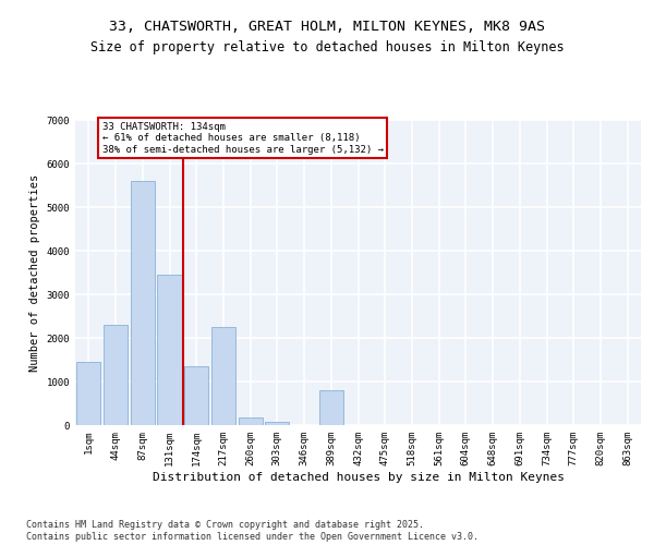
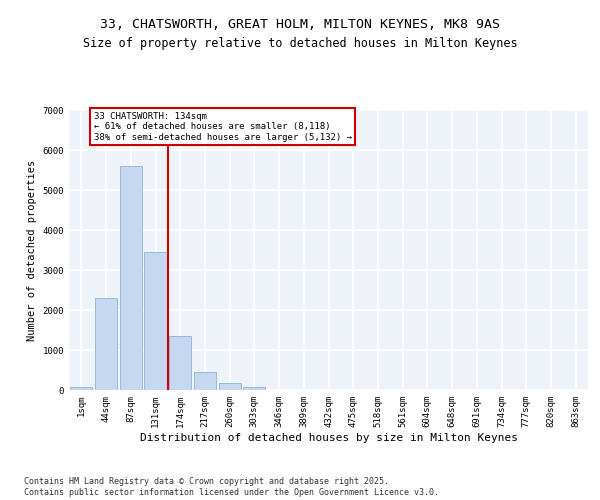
1sqm: 1450 -> 80
217sqm: 2250 -> 450
389sqm: 800 -> 0
